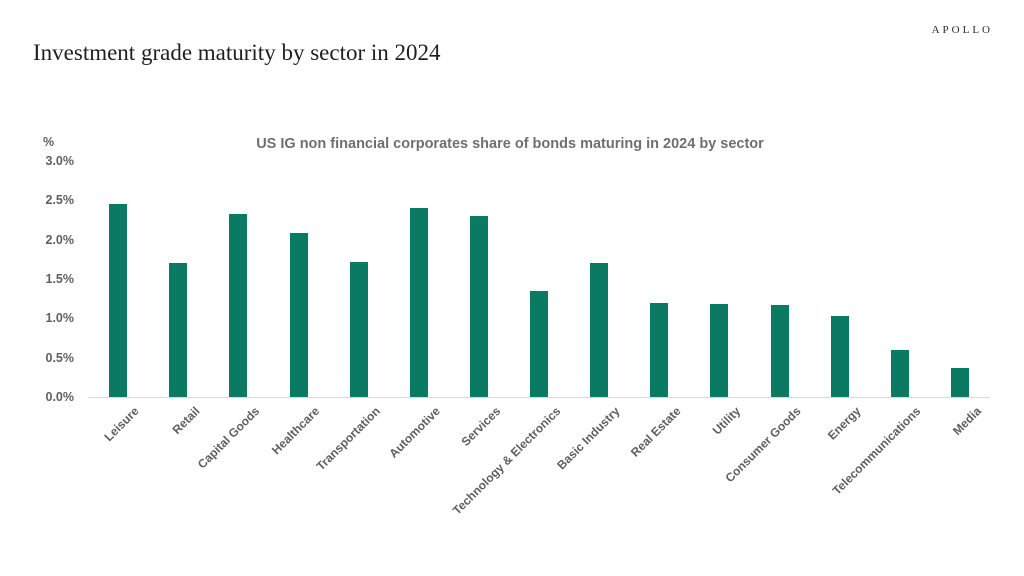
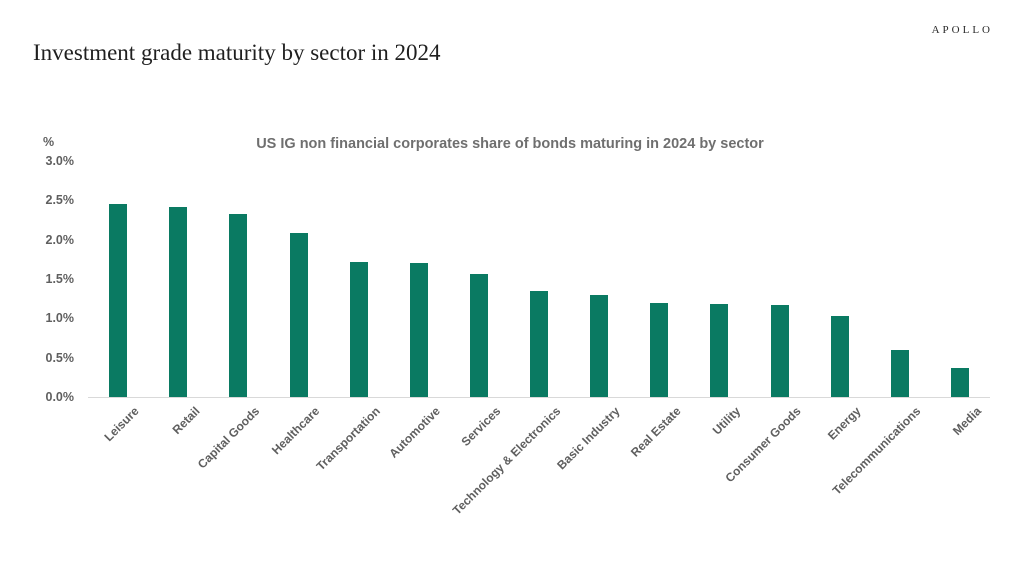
Retail: 1.7% -> 2.4%
Automotive: 2.4% -> 1.7%
Services: 2.3% -> 1.6%
Basic Industry: 1.7% -> 1.3%
